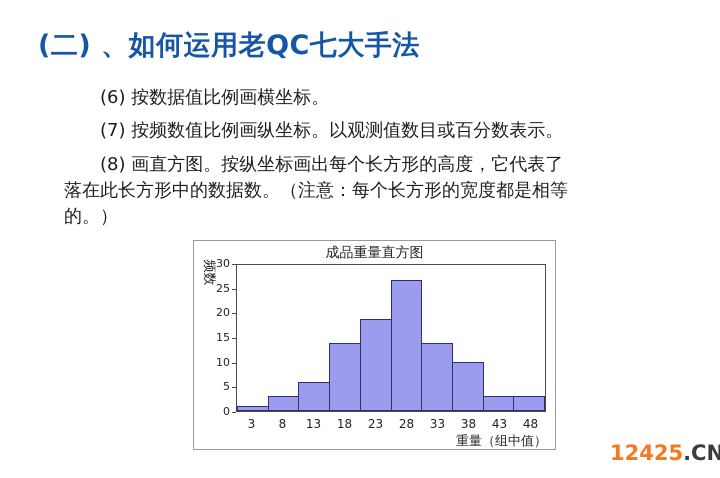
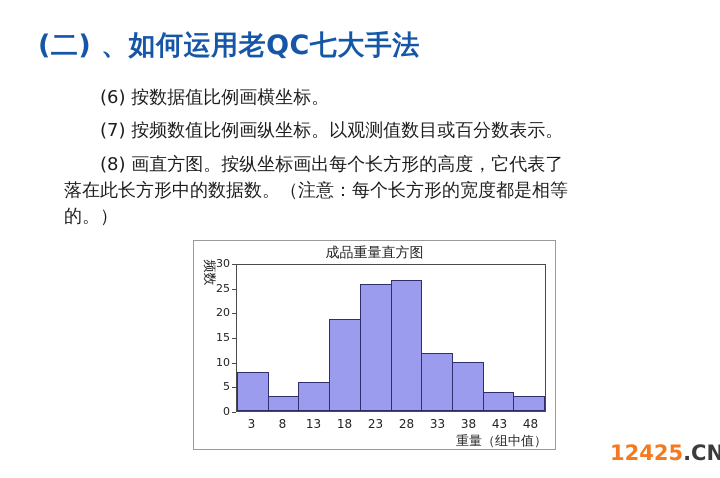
3: 1 -> 8
18: 14 -> 19
23: 19 -> 26
33: 14 -> 12
43: 3 -> 4
